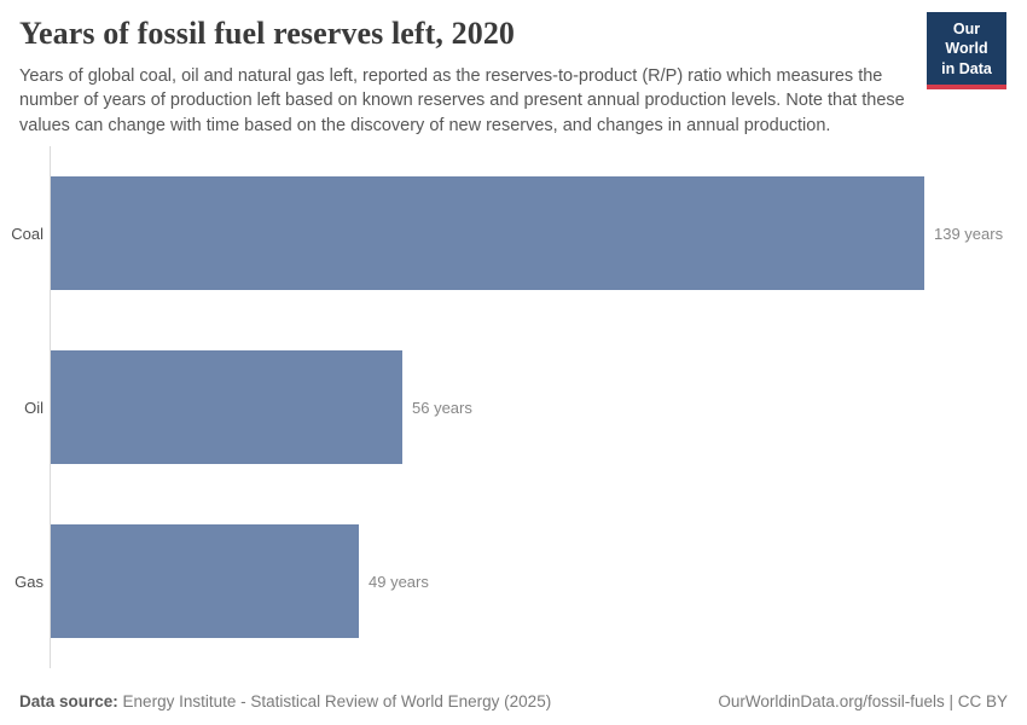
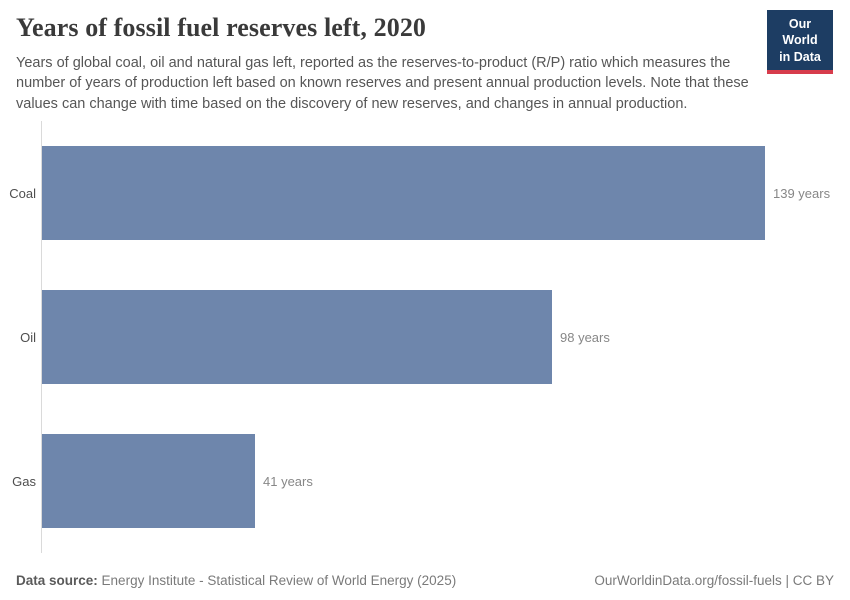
Oil: 56 -> 98
Gas: 49 -> 41
